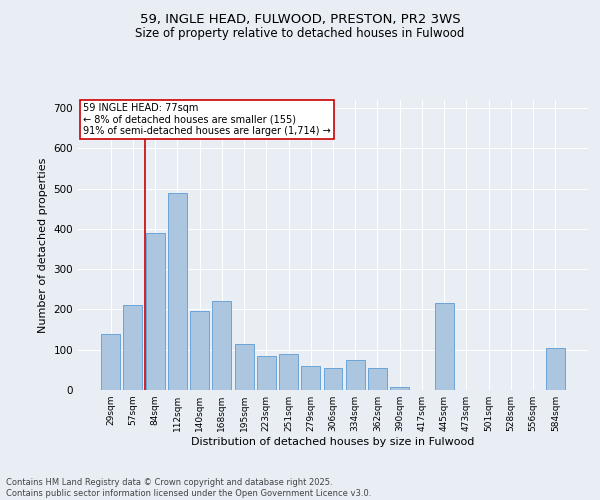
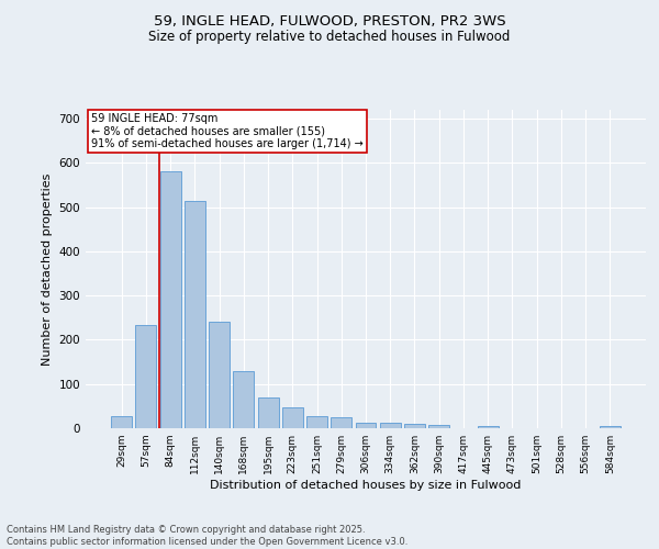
29sqm: 140 -> 27
57sqm: 210 -> 233
84sqm: 390 -> 580
112sqm: 490 -> 515
140sqm: 195 -> 240
168sqm: 220 -> 128
195sqm: 115 -> 70
223sqm: 85 -> 46
251sqm: 90 -> 28
279sqm: 60 -> 25
306sqm: 55 -> 13
334sqm: 75 -> 12
362sqm: 55 -> 11
445sqm: 215 -> 6
584sqm: 105 -> 6
